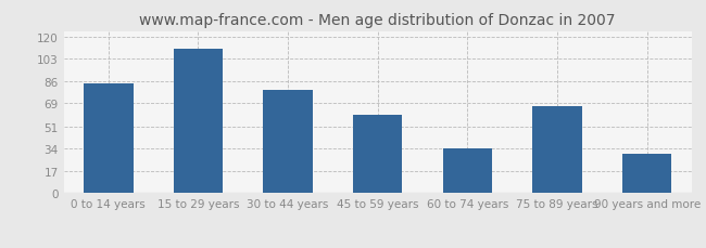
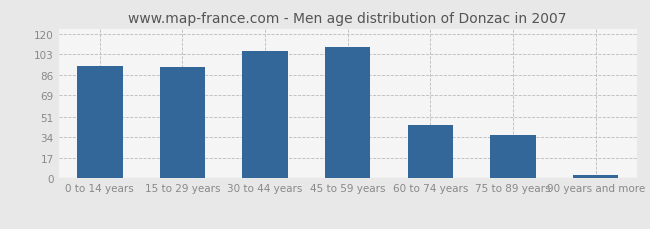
0 to 14 years: 84 -> 93
15 to 29 years: 111 -> 92
30 to 44 years: 79 -> 106
45 to 59 years: 60 -> 109
60 to 74 years: 34 -> 44
75 to 89 years: 67 -> 36
90 years and more: 30 -> 3
